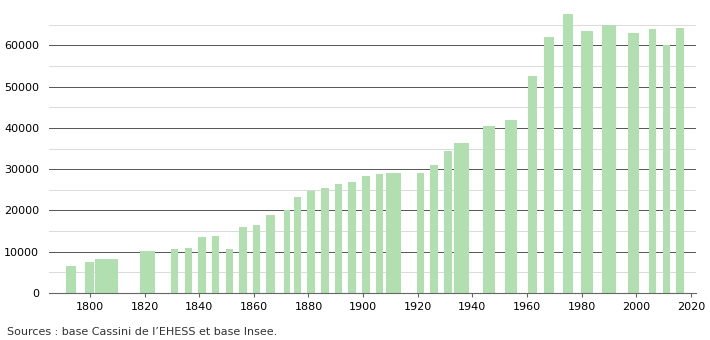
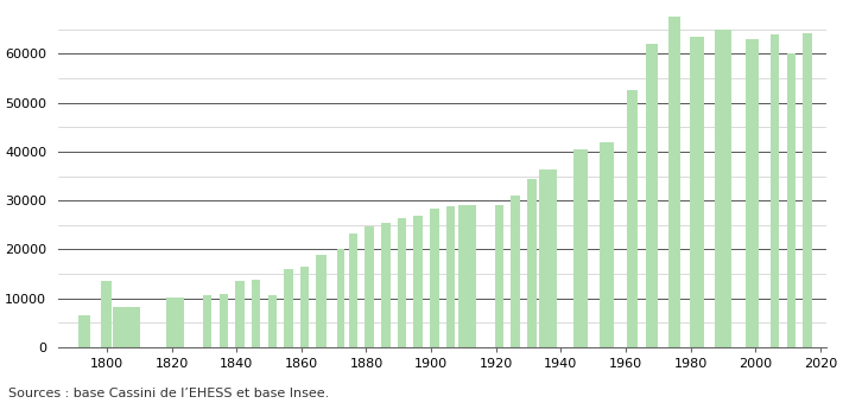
1800: 7400 -> 13500
